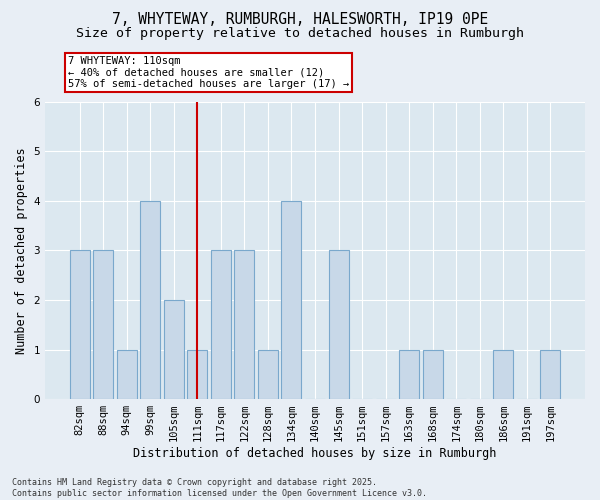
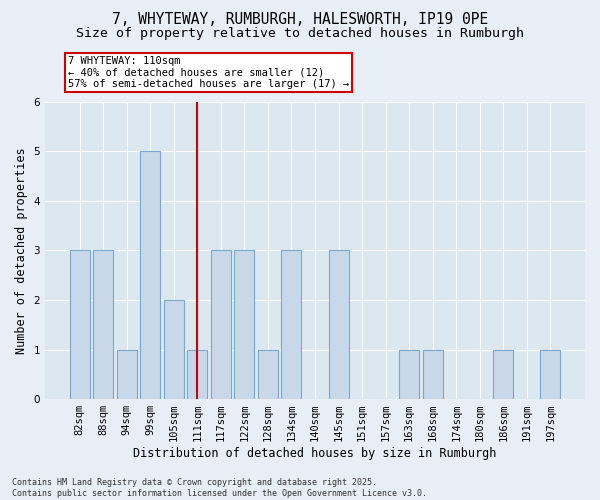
99sqm: 4 -> 5
134sqm: 4 -> 3
